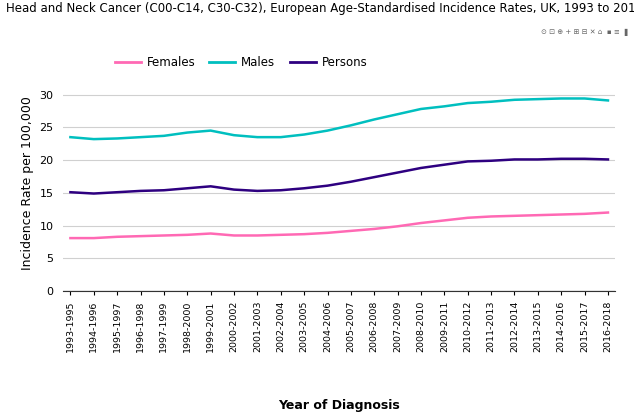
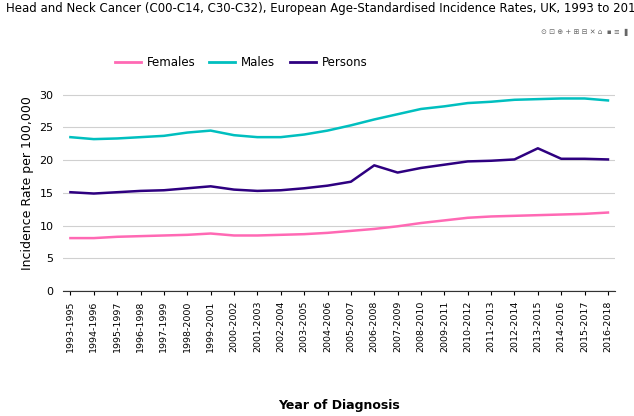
Persons/2006-2008: 17.4 -> 19.2
Persons/2013-2015: 20.1 -> 21.8
